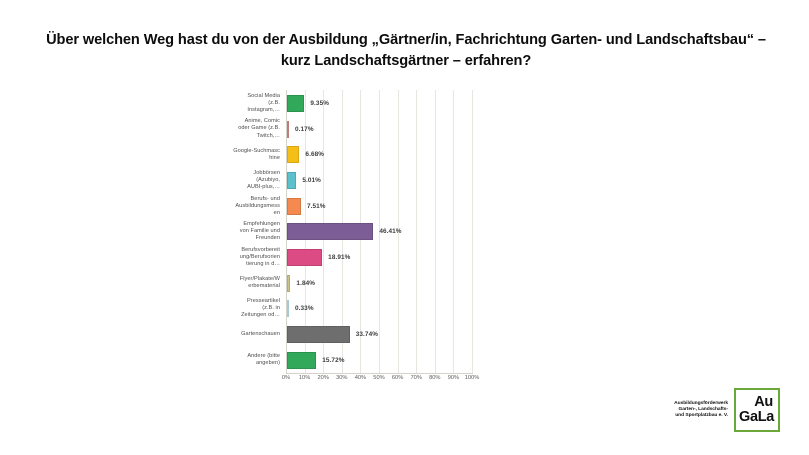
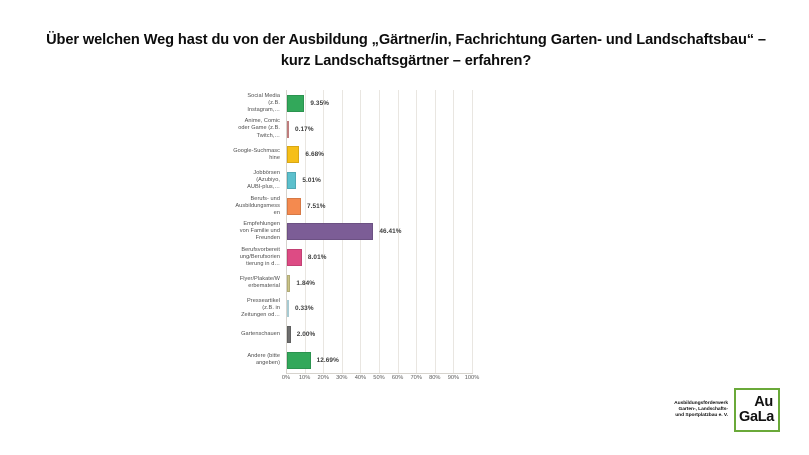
Berufsvorbereit ung/Berufsorien tierung in d…: 18.91% -> 8.01%
Gartenschauen: 33.74% -> 2.00%
Andere (bitte angeben): 15.72% -> 12.69%
